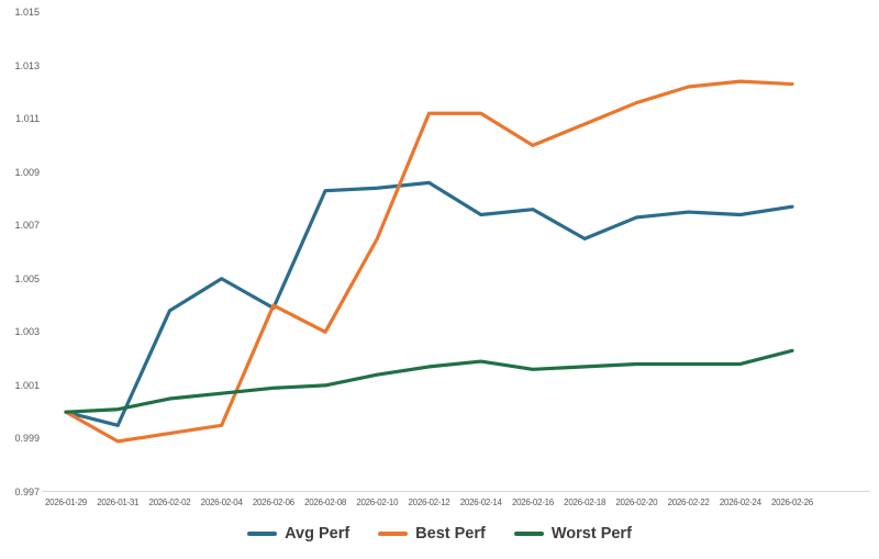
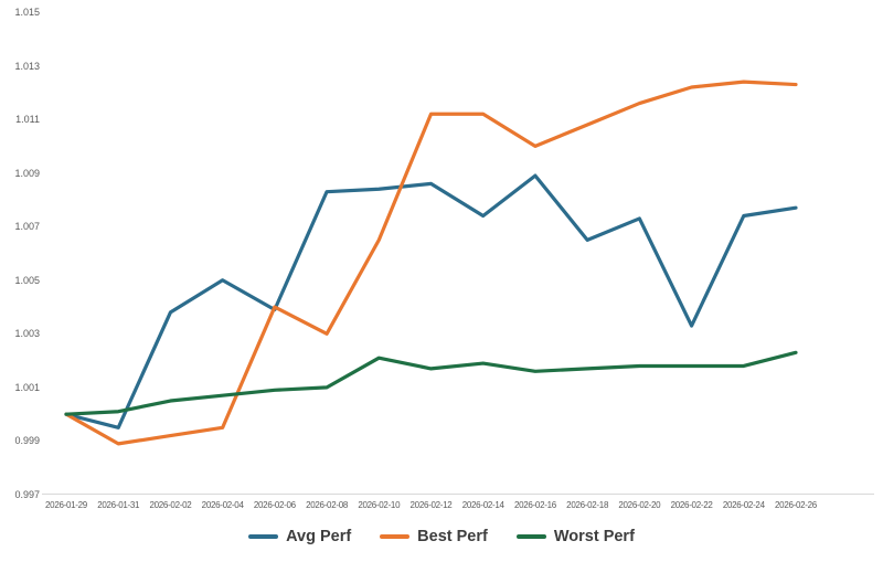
Worst Perf/2026-02-10: 1.0014 -> 1.0021
Avg Perf/2026-02-16: 1.0076 -> 1.0089
Avg Perf/2026-02-22: 1.0075 -> 1.0033
